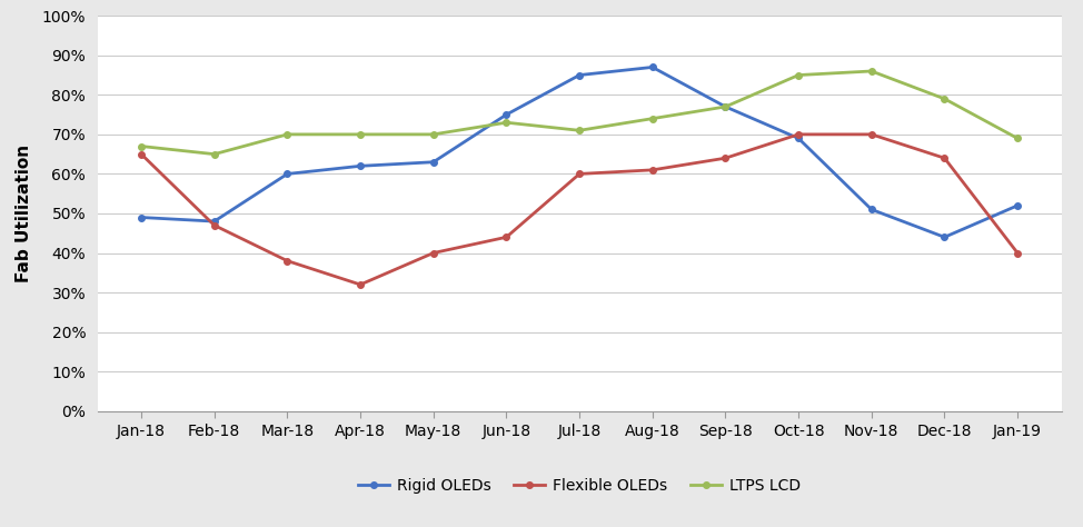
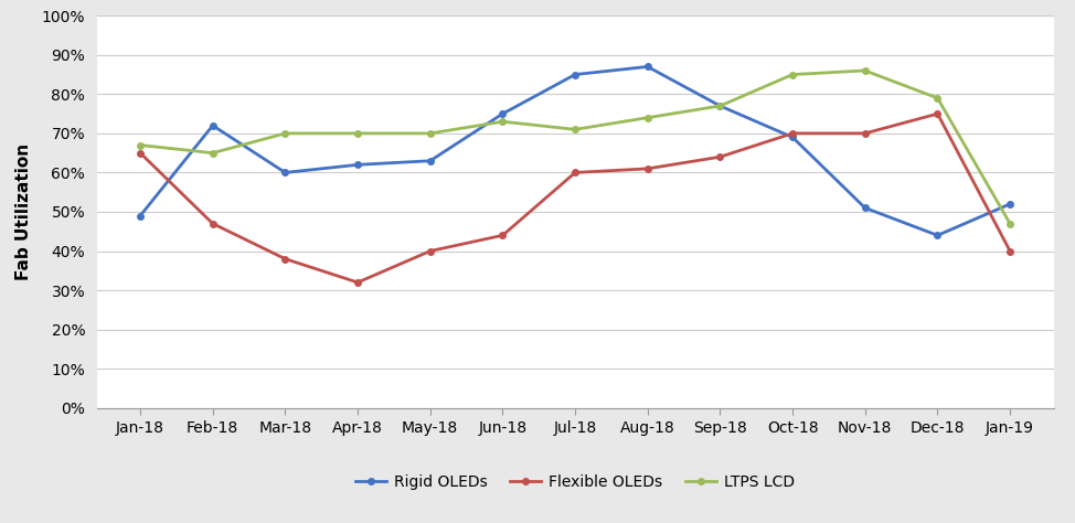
Rigid OLEDs/Feb-18: 48% -> 72%
Flexible OLEDs/Dec-18: 64% -> 75%
LTPS LCD/Jan-19: 69% -> 47%
